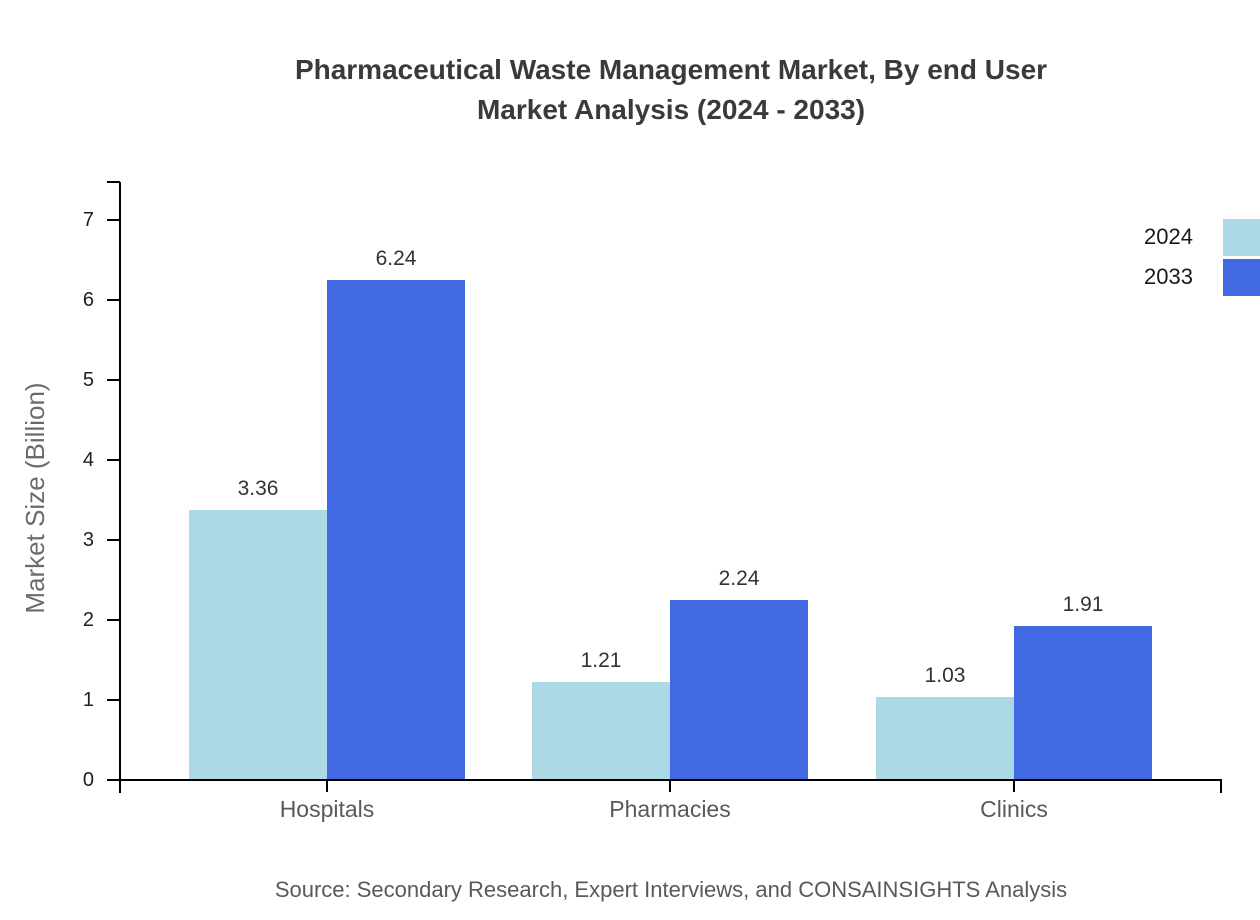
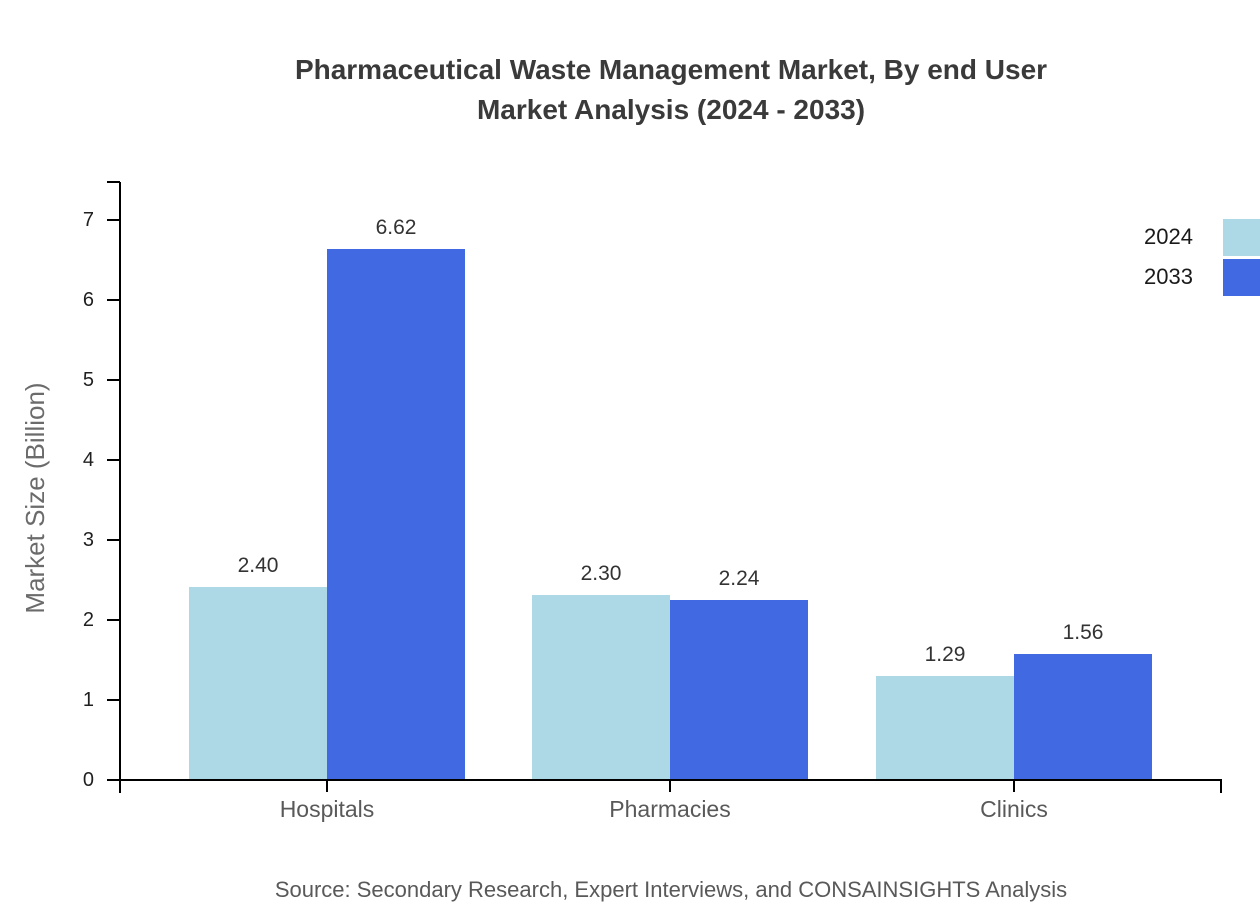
2024/Hospitals: 3.36 -> 2.40
2033/Hospitals: 6.24 -> 6.62
2024/Pharmacies: 1.21 -> 2.30
2024/Clinics: 1.03 -> 1.29
2033/Clinics: 1.91 -> 1.56
